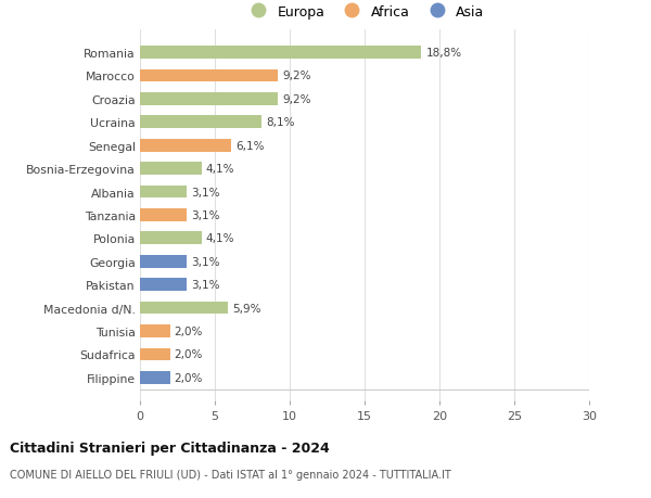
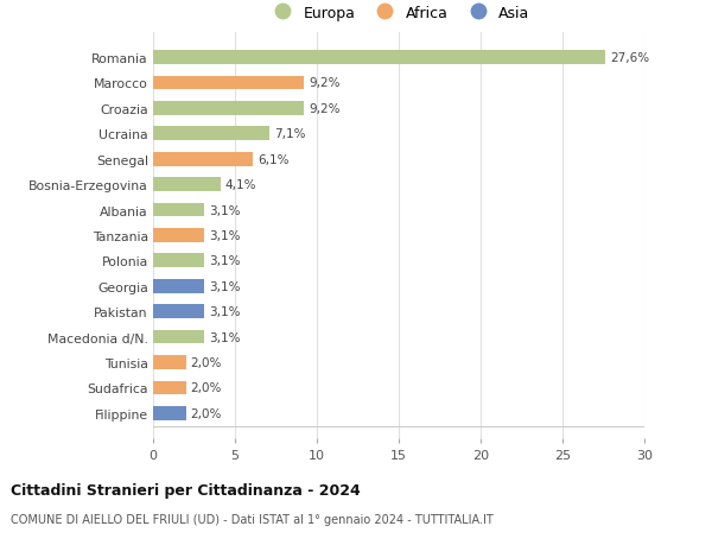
Romania: 18,8% -> 27,6%
Ucraina: 8,1% -> 7,1%
Polonia: 4,1% -> 3,1%
Macedonia d/N.: 5,9% -> 3,1%
